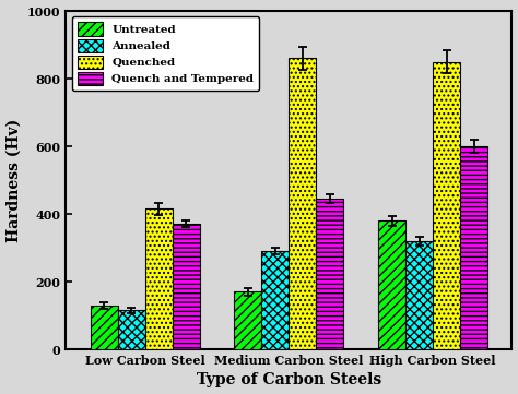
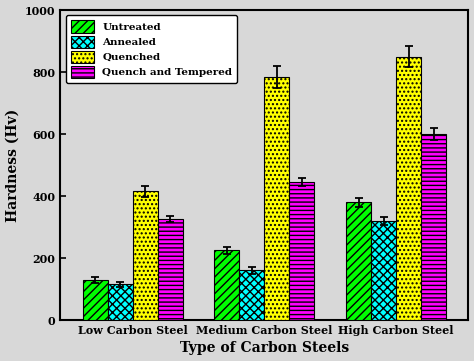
Quench and Tempered/Low Carbon Steel: 370 -> 325
Untreated/Medium Carbon Steel: 170 -> 225
Annealed/Medium Carbon Steel: 290 -> 160
Quenched/Medium Carbon Steel: 860 -> 785
